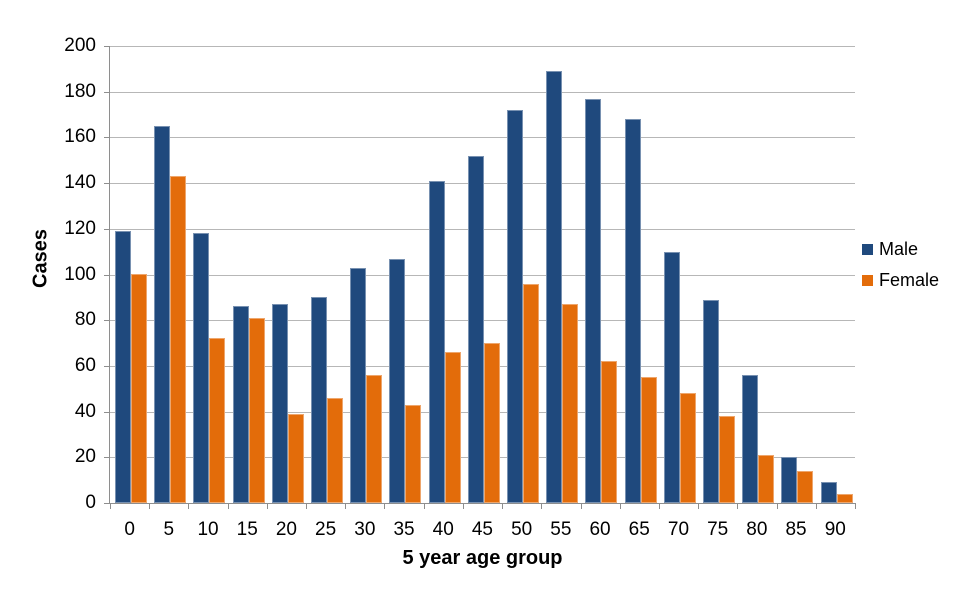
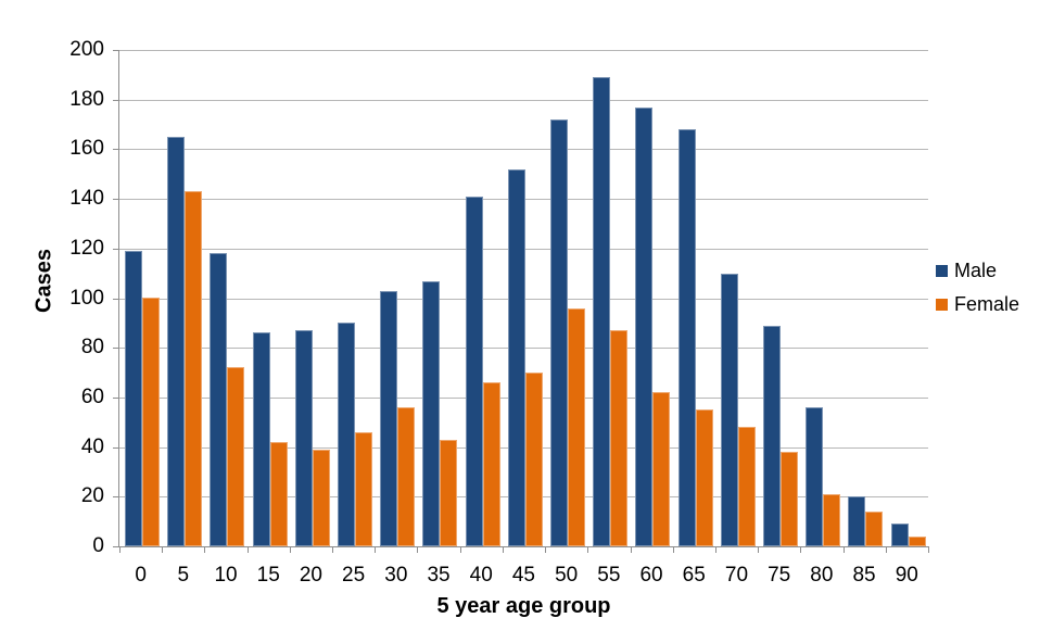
Female/15: 81 -> 42
